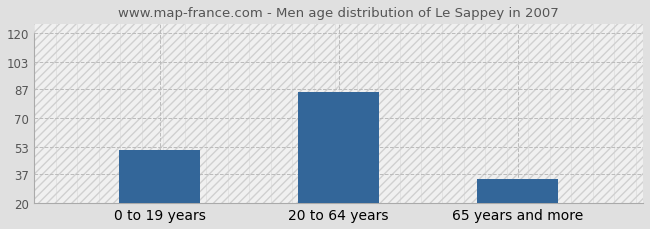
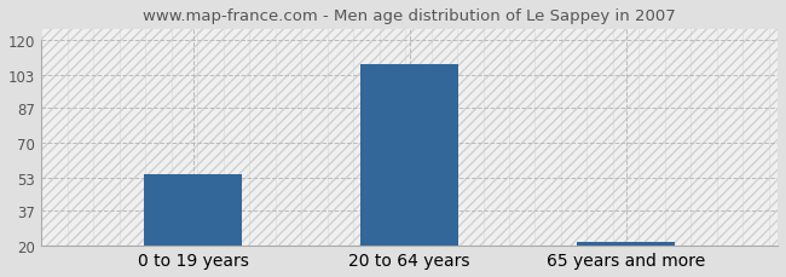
0 to 19 years: 51 -> 55
20 to 64 years: 85 -> 108
65 years and more: 34 -> 22
